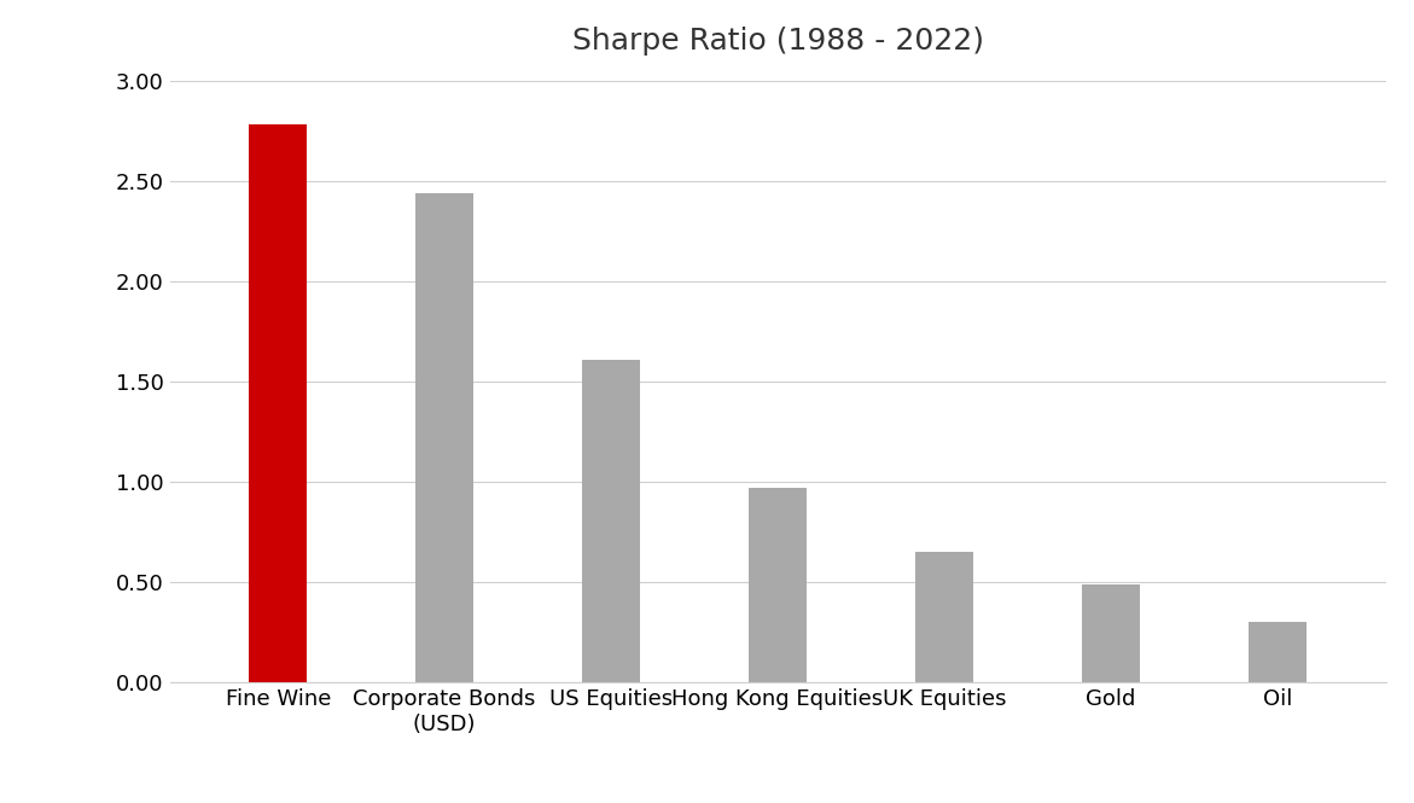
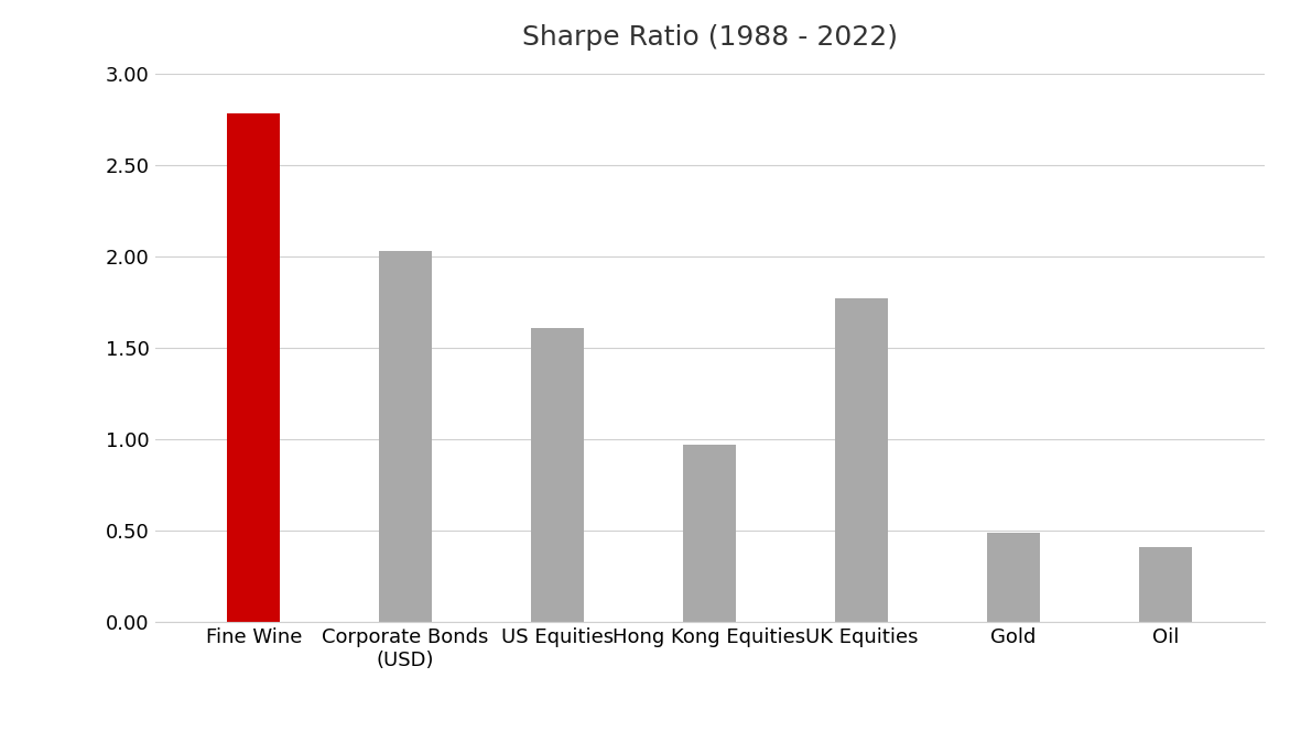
Corporate Bonds (USD): 2.44 -> 2.03
UK Equities: 0.65 -> 1.77
Oil: 0.30 -> 0.41
